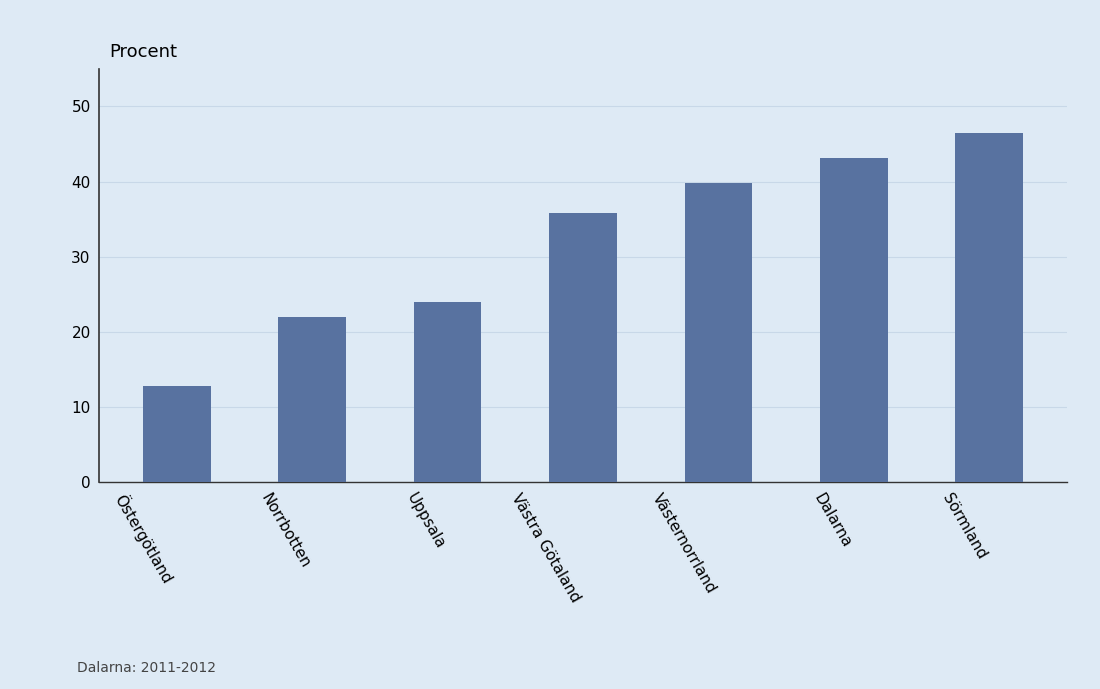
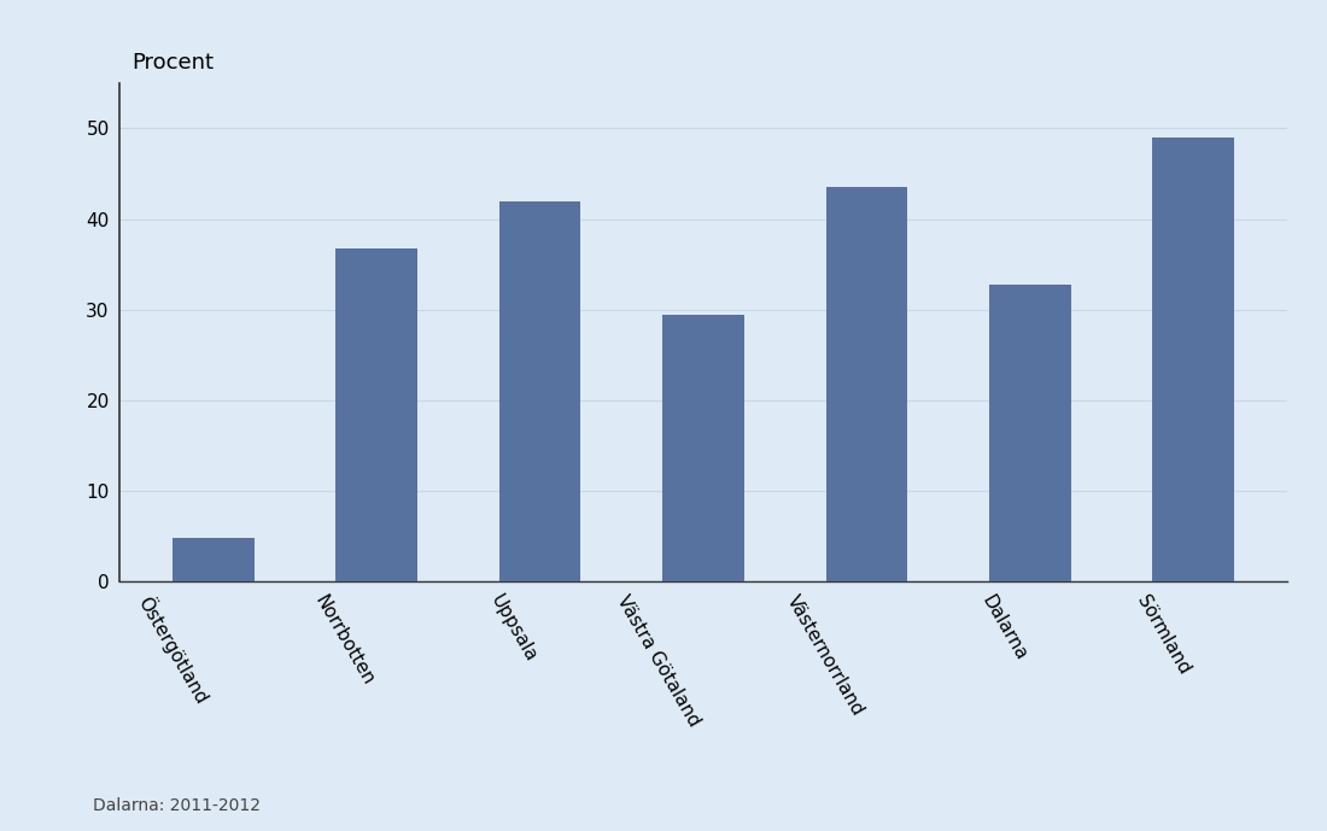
Östergötland: 12.8 -> 4.8
Norrbotten: 22.0 -> 36.8
Uppsala: 24.0 -> 42.0
Västra Götaland: 35.8 -> 29.4
Västernorrland: 39.8 -> 43.6
Dalarna: 43.2 -> 32.8
Sörmland: 46.5 -> 49.0
